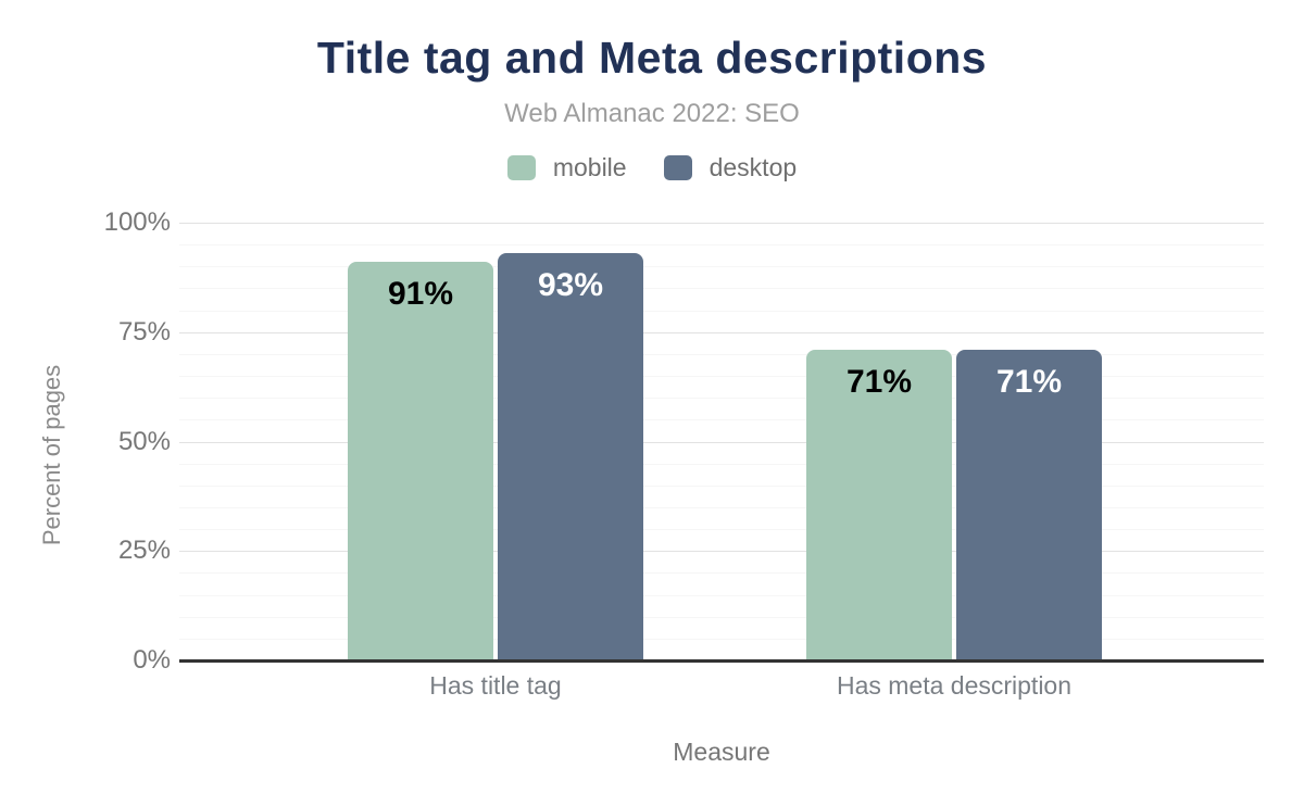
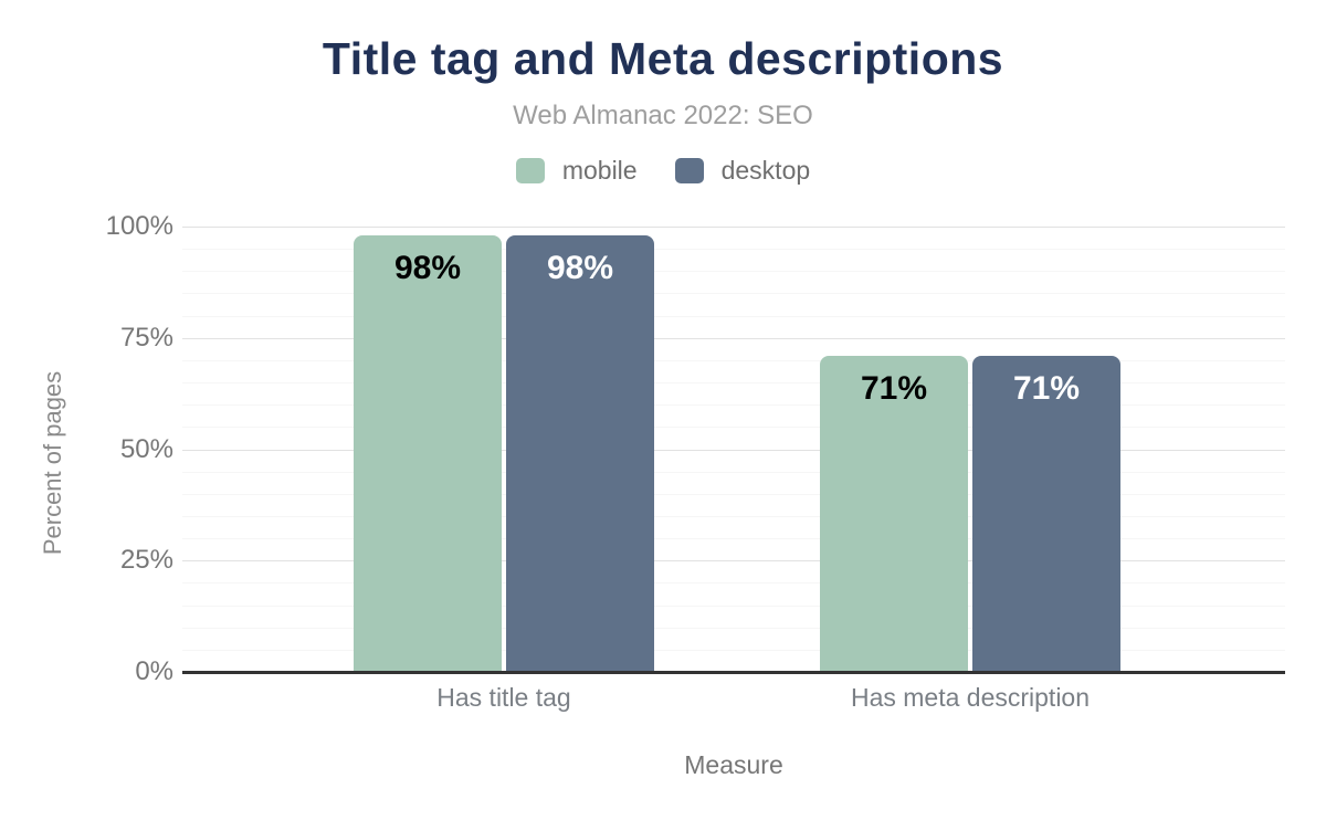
mobile/Has title tag: 91% -> 98%
desktop/Has title tag: 93% -> 98%
